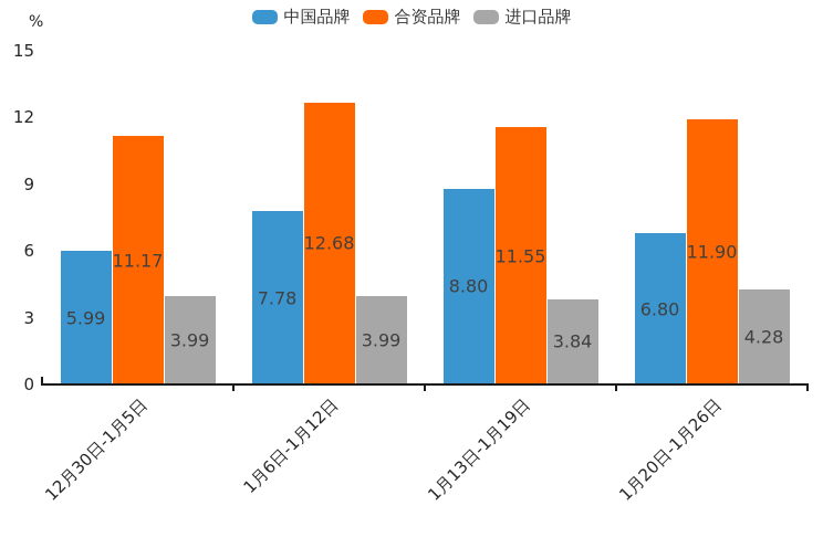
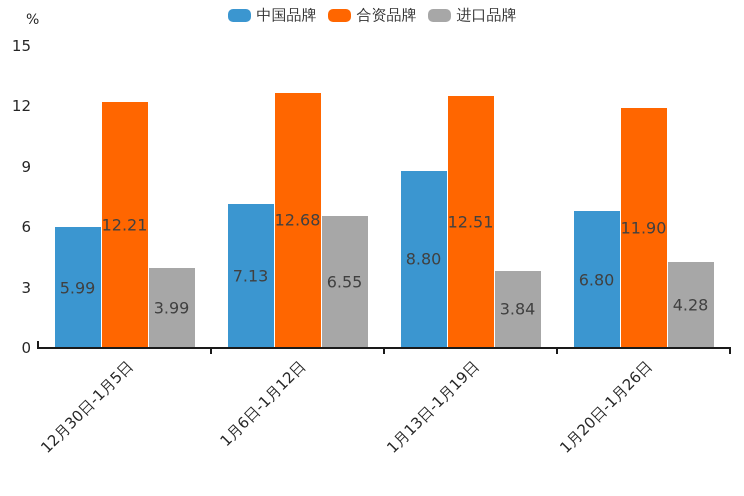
合资品牌/12月30日-1月5日: 11.17 -> 12.21
中国品牌/1月6日-1月12日: 7.78 -> 7.13
进口品牌/1月6日-1月12日: 3.99 -> 6.55
合资品牌/1月13日-1月19日: 11.55 -> 12.51
